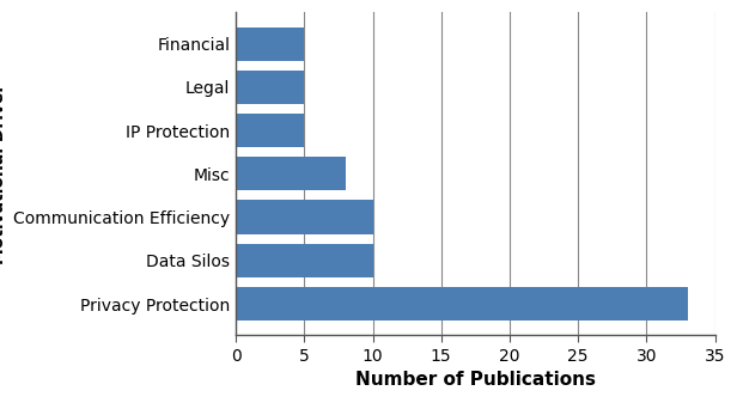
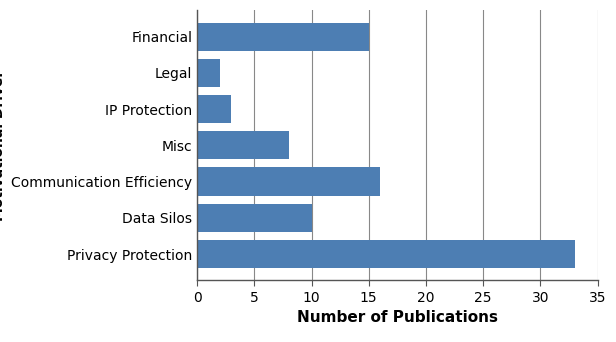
Financial: 5 -> 15
Legal: 5 -> 2
IP Protection: 5 -> 3
Communication Efficiency: 10 -> 16
